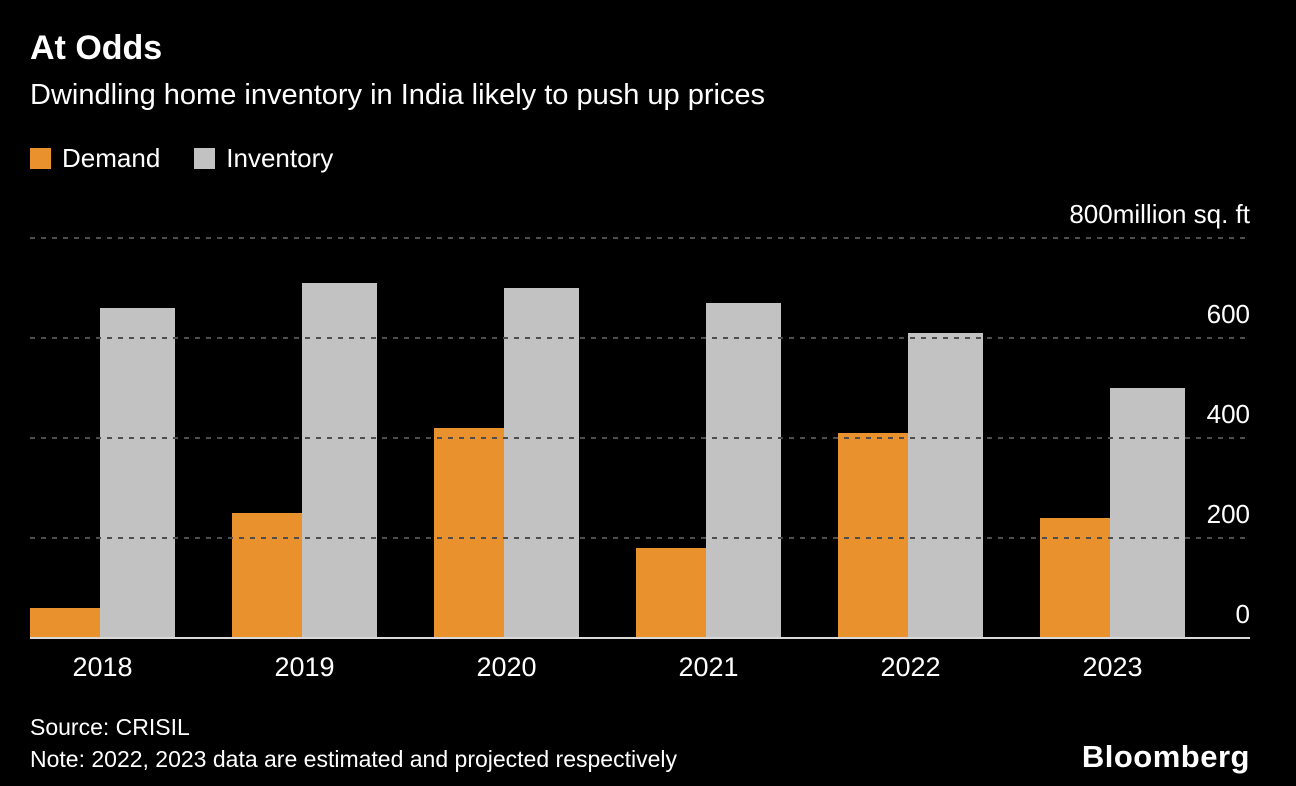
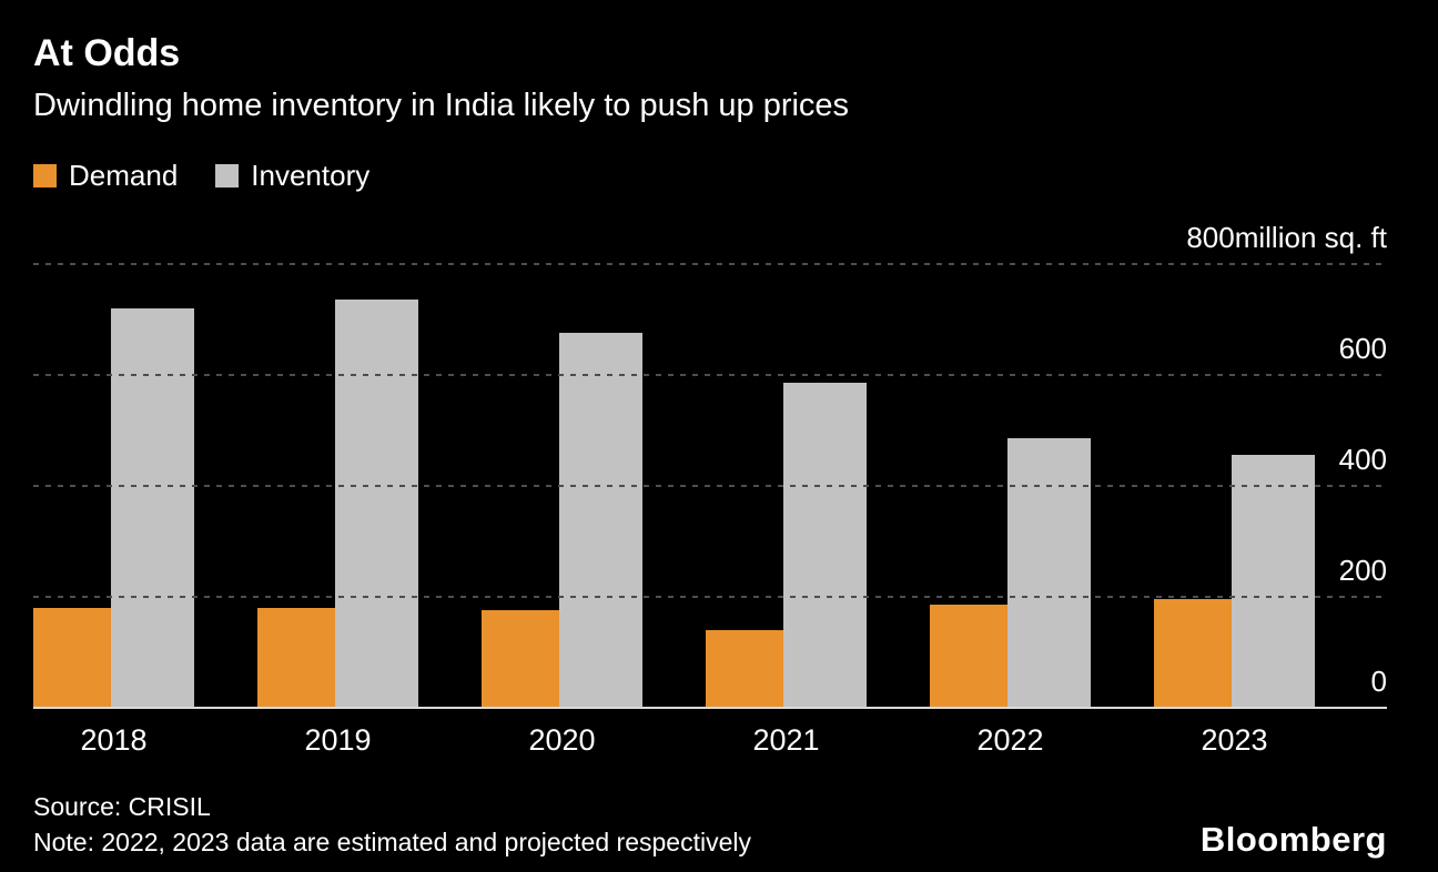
Demand/2018: 60 -> 180
Inventory/2018: 660 -> 720
Demand/2019: 250 -> 180
Inventory/2019: 710 -> 740
Demand/2020: 420 -> 180
Inventory/2020: 700 -> 680
Demand/2021: 180 -> 140
Inventory/2021: 670 -> 580
Demand/2022: 410 -> 180
Inventory/2022: 610 -> 480
Demand/2023: 240 -> 200
Inventory/2023: 500 -> 460
